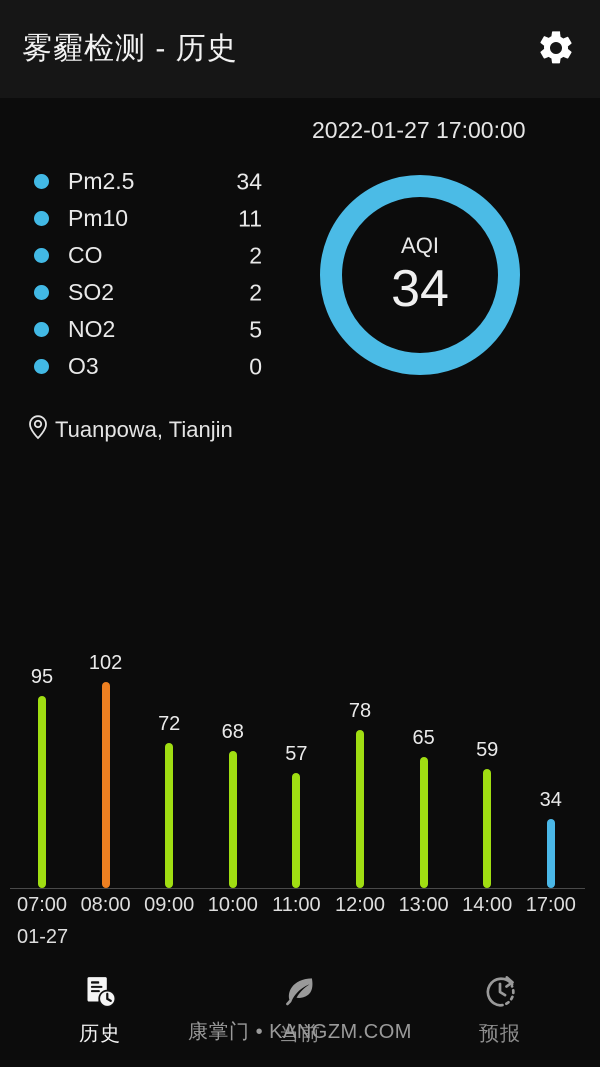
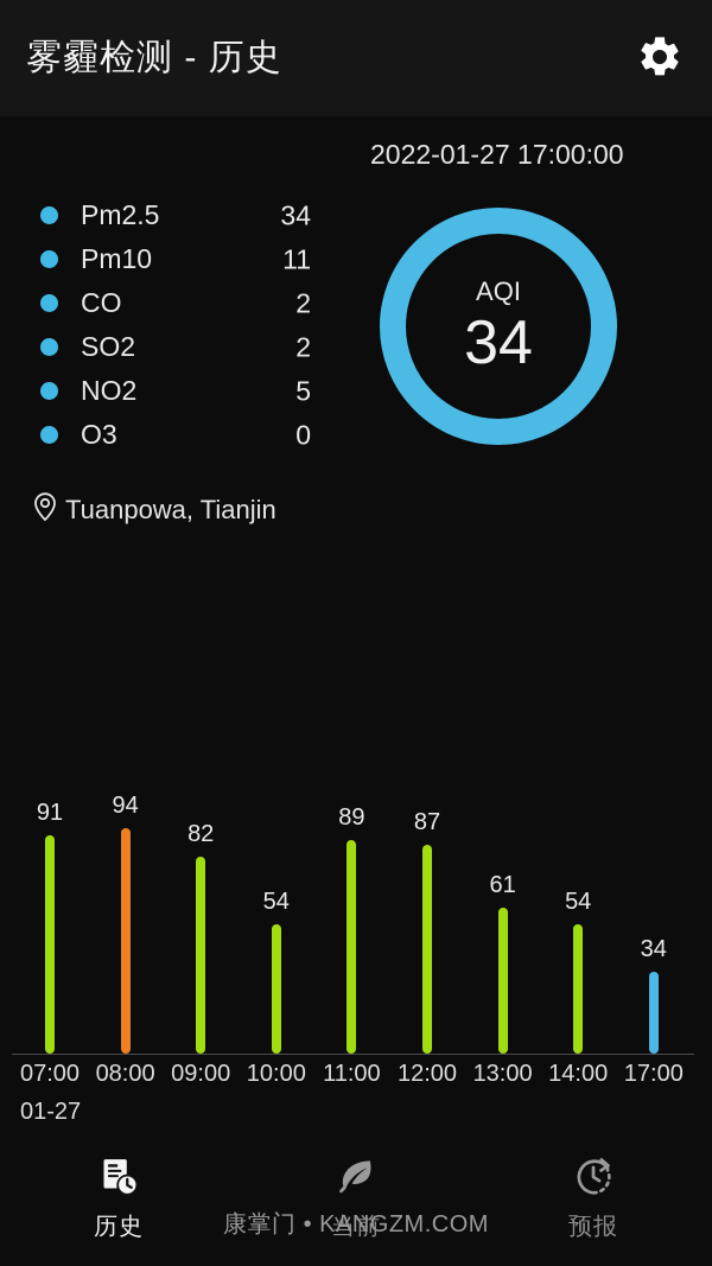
07:00: 95 -> 91
08:00: 102 -> 94
09:00: 72 -> 82
10:00: 68 -> 54
11:00: 57 -> 89
12:00: 78 -> 87
13:00: 65 -> 61
14:00: 59 -> 54
